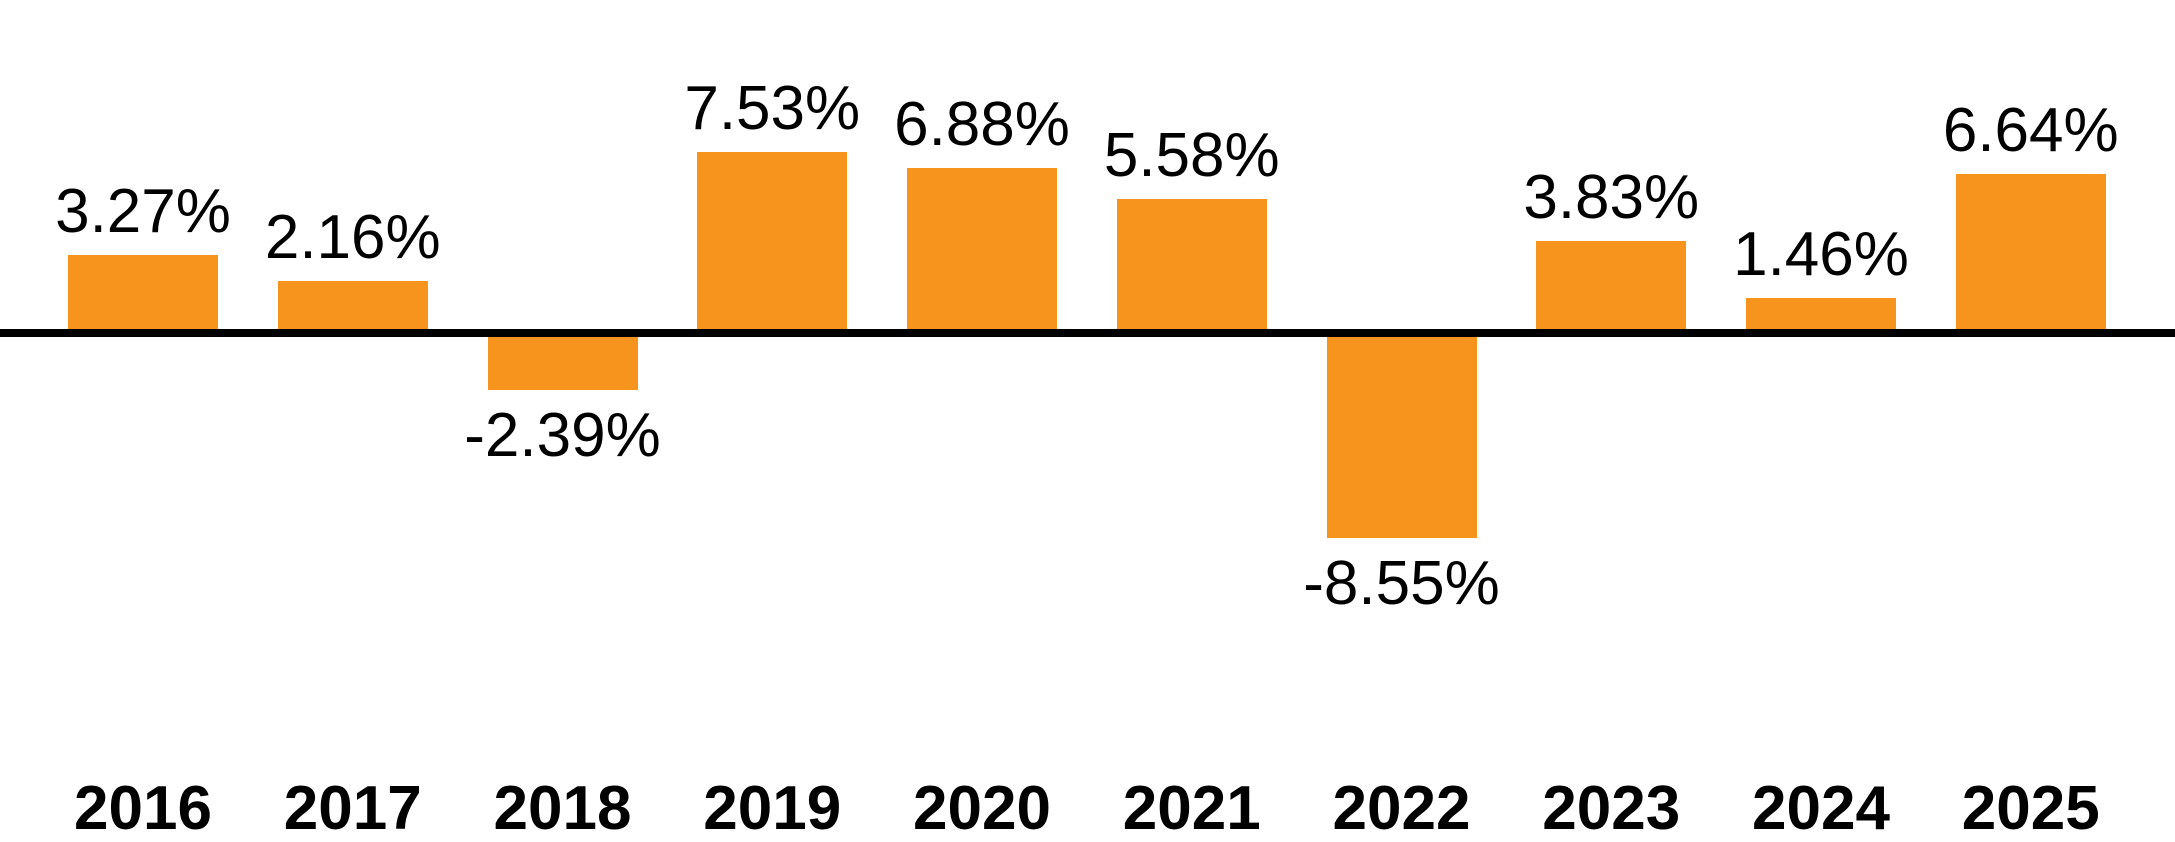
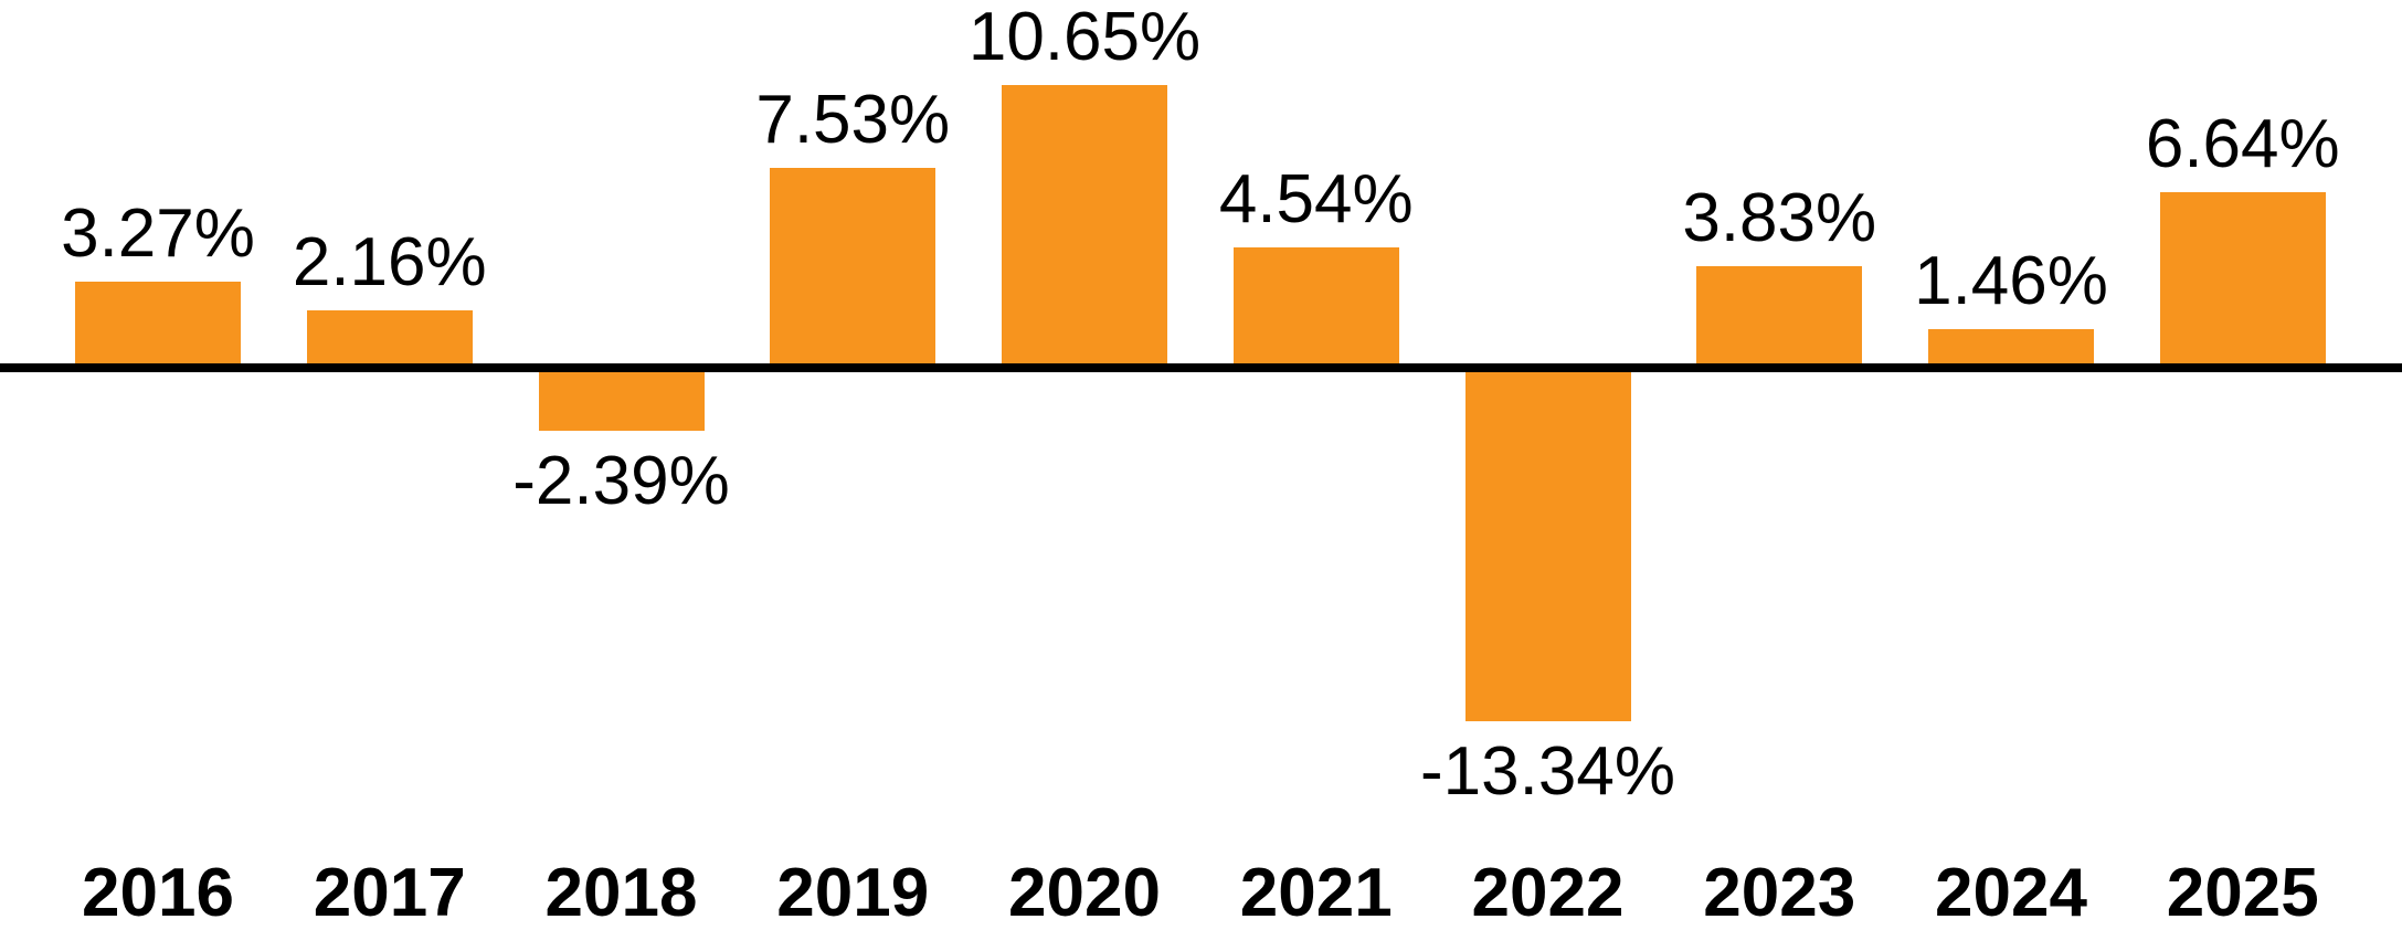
2020: 6.88% -> 10.65%
2021: 5.58% -> 4.54%
2022: -8.55% -> -13.34%
